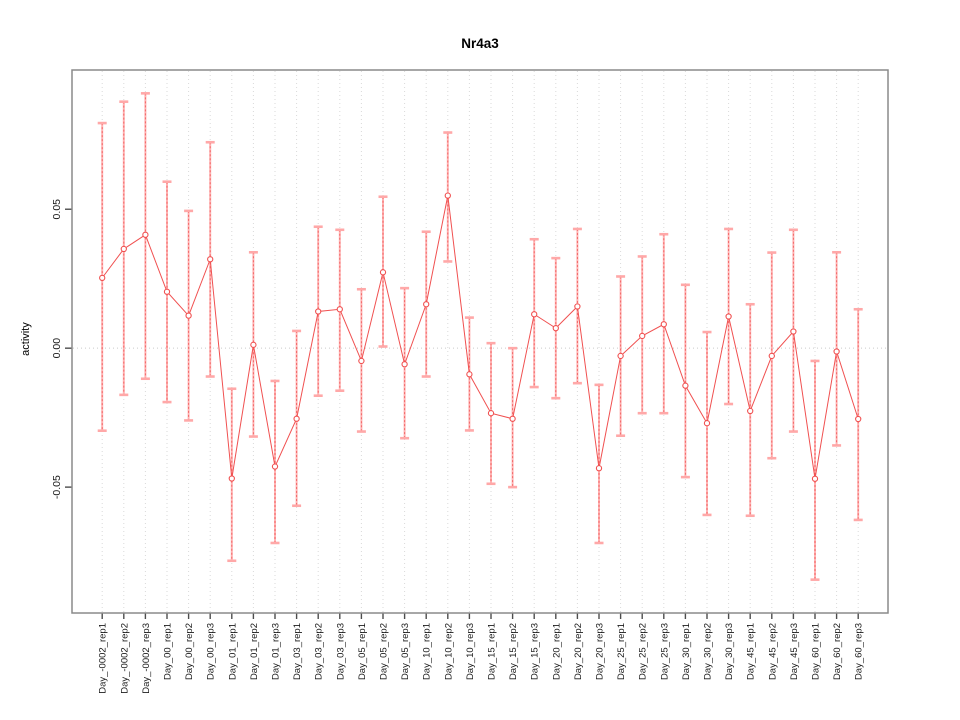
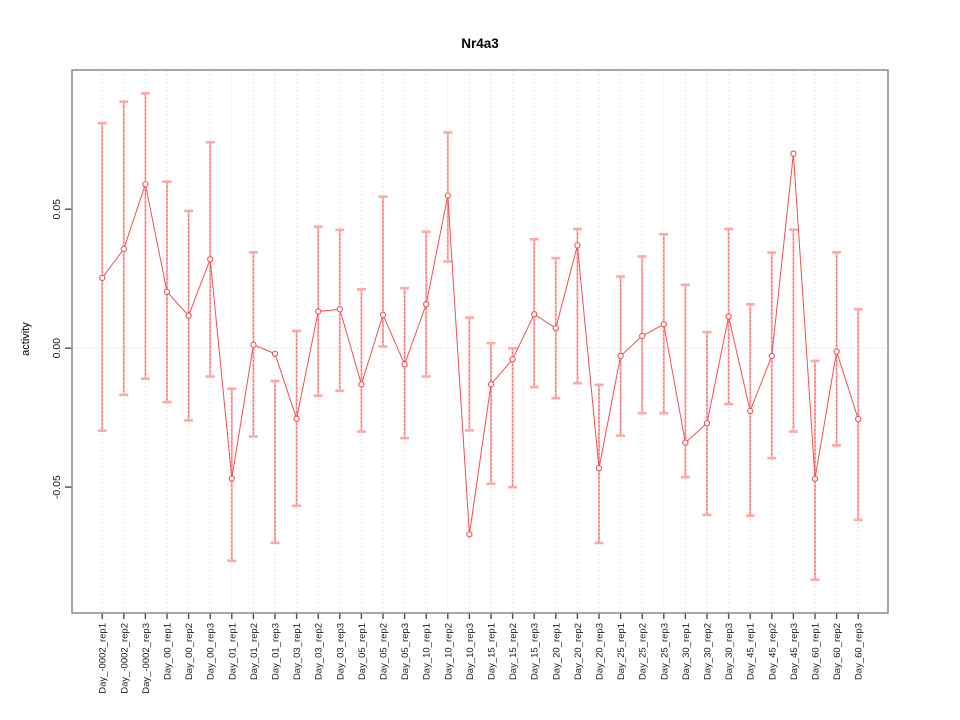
activity/Day_-0002_rep3: 0.041 -> 0.059
activity/Day_01_rep3: -0.043 -> -0.002
activity/Day_05_rep1: -0.005 -> -0.013
activity/Day_05_rep2: 0.027 -> 0.012
activity/Day_10_rep3: -0.009 -> -0.067
activity/Day_15_rep1: -0.023 -> -0.013
activity/Day_15_rep2: -0.025 -> -0.004
activity/Day_20_rep2: 0.015 -> 0.037
activity/Day_30_rep1: -0.013 -> -0.034
activity/Day_45_rep3: 0.006 -> 0.070
